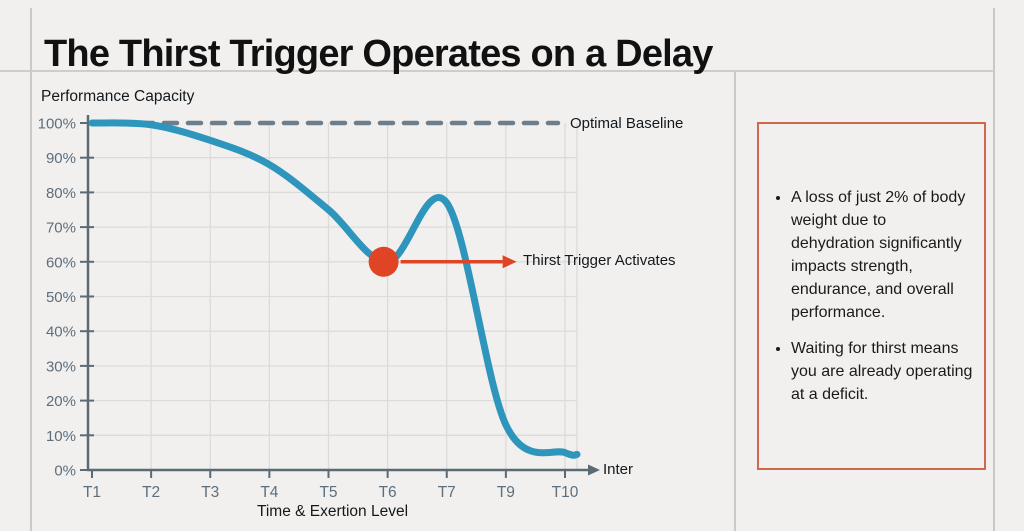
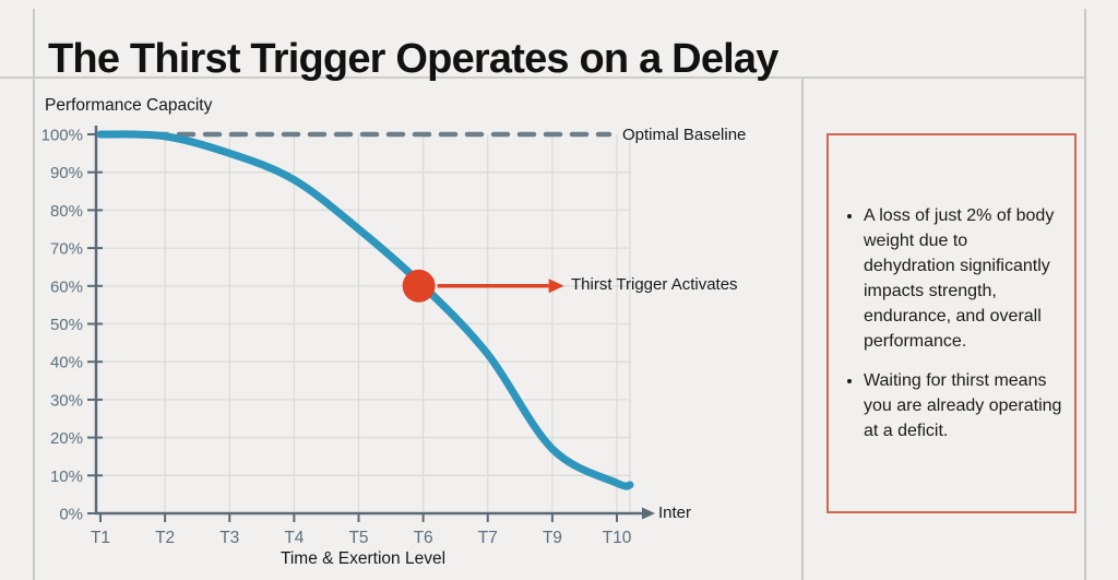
T7: 77% -> 42%
T9: 13% -> 17%
T10: 5% -> 8%
